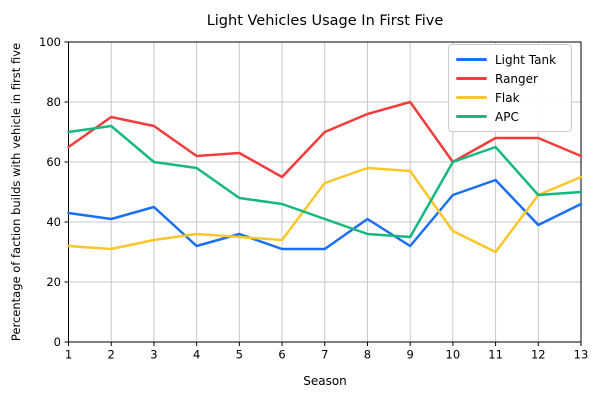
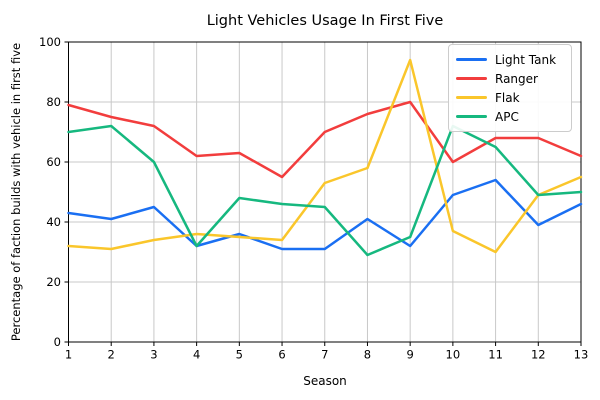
Ranger/1: 65 -> 79
APC/4: 58 -> 32
APC/7: 41 -> 45
APC/8: 36 -> 29
Flak/9: 57 -> 94
APC/10: 60 -> 72
